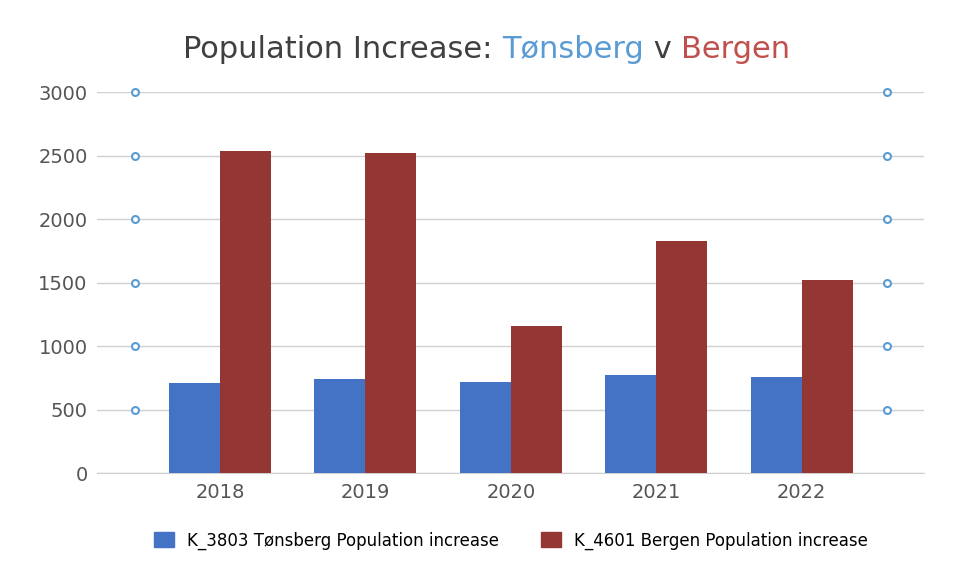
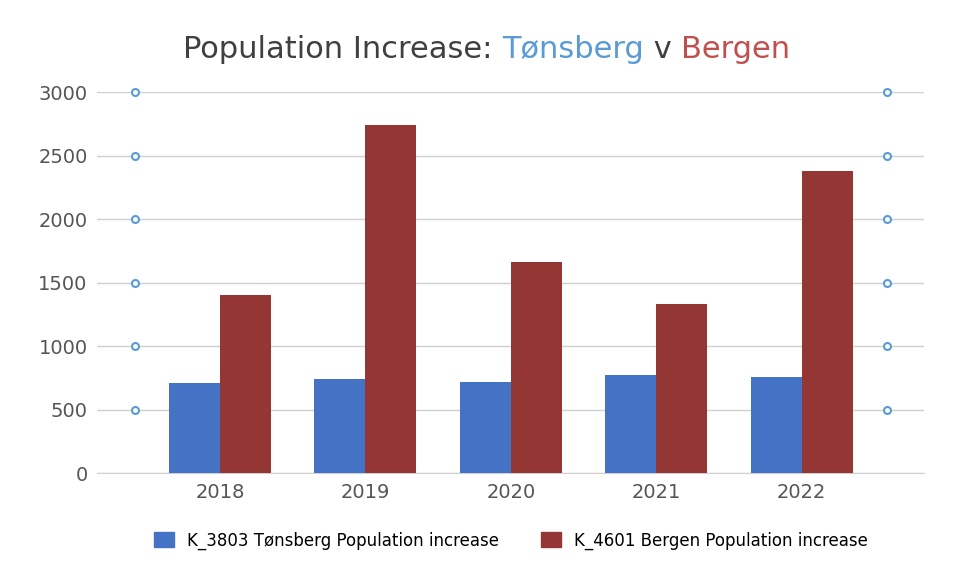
K_4601 Bergen Population increase/2018: 2540 -> 1400
K_4601 Bergen Population increase/2019: 2520 -> 2740
K_4601 Bergen Population increase/2020: 1160 -> 1660
K_4601 Bergen Population increase/2021: 1830 -> 1330
K_4601 Bergen Population increase/2022: 1520 -> 2380
